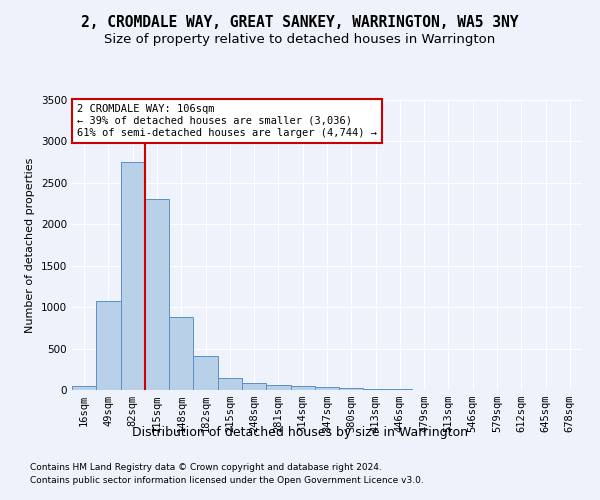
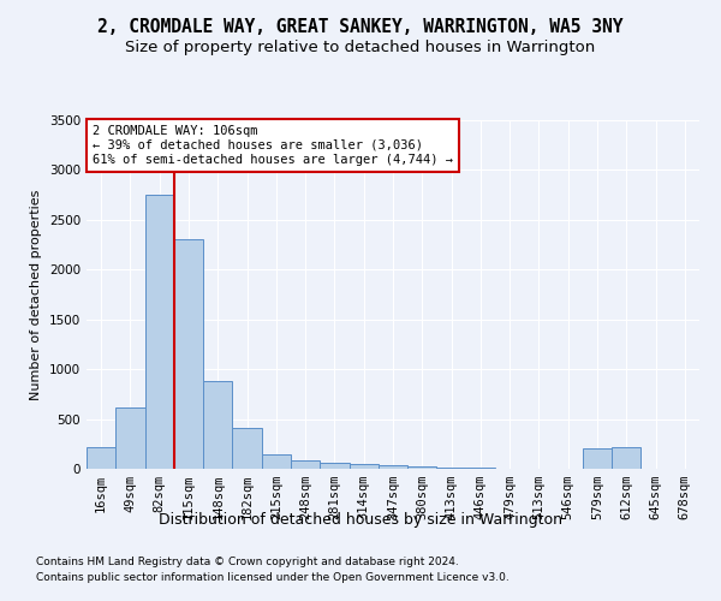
16sqm: 50 -> 220
49sqm: 1080 -> 620
579sqm: 0 -> 200
612sqm: 0 -> 220
